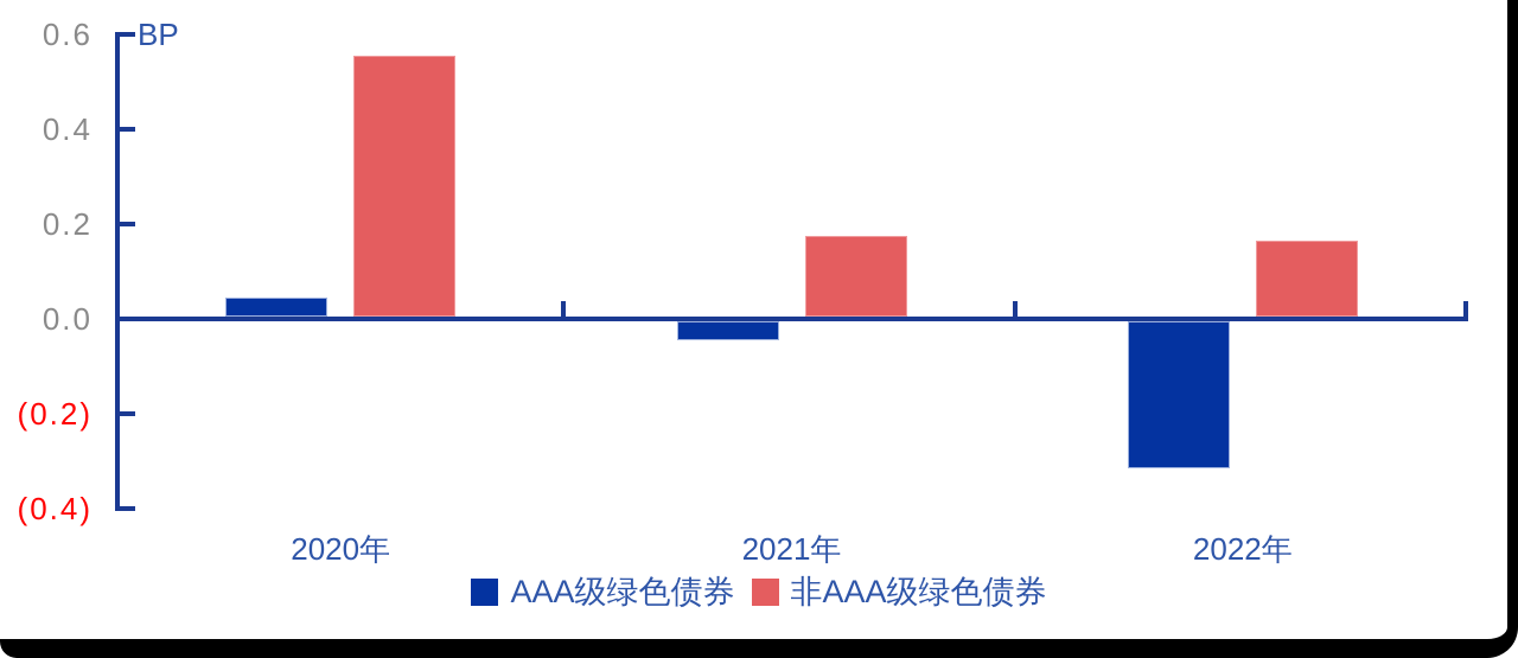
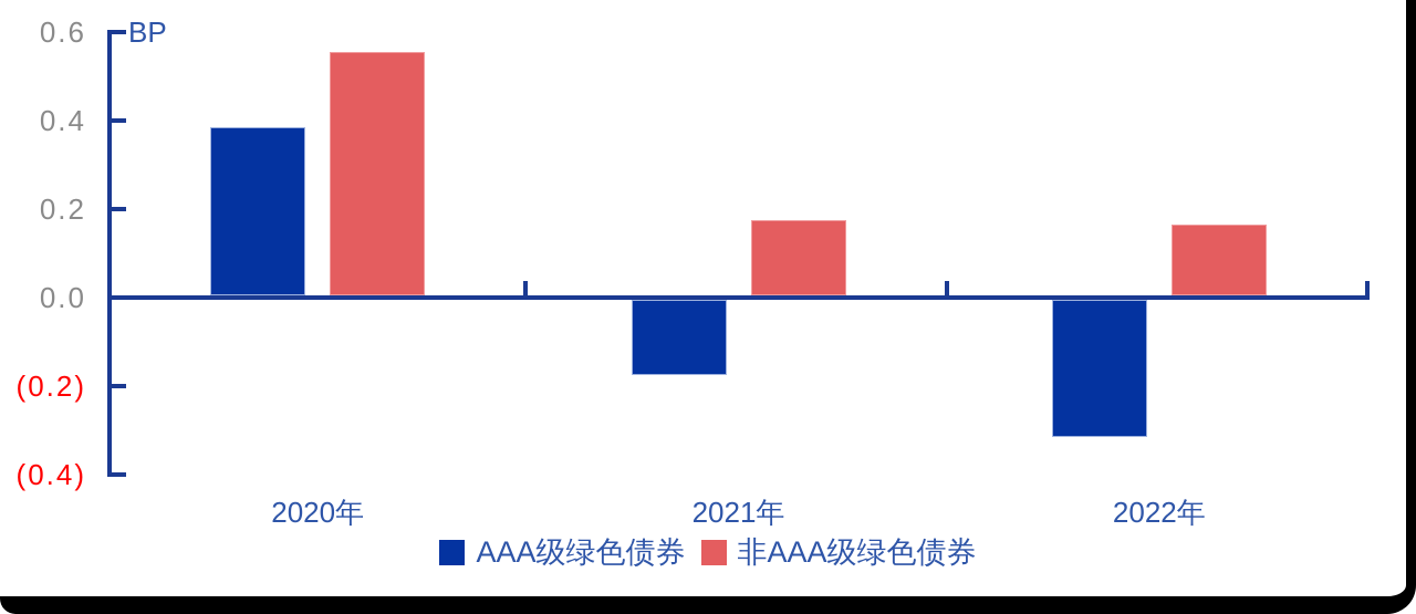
AAA级绿色债券/2020年: 0.04 -> 0.38
AAA级绿色债券/2021年: -0.04 -> -0.17
